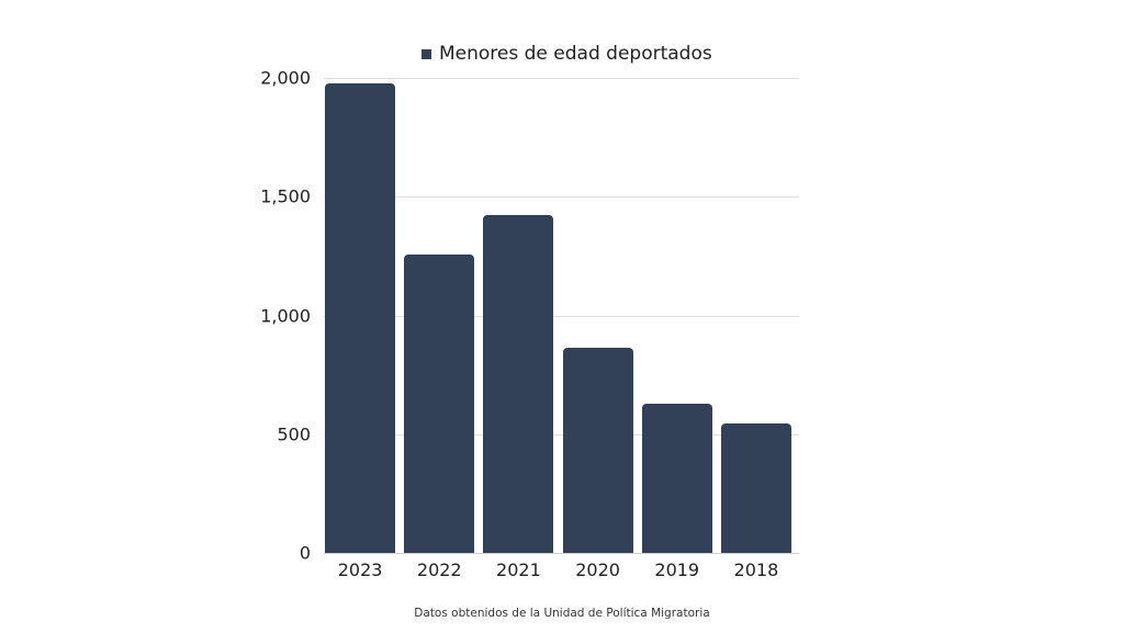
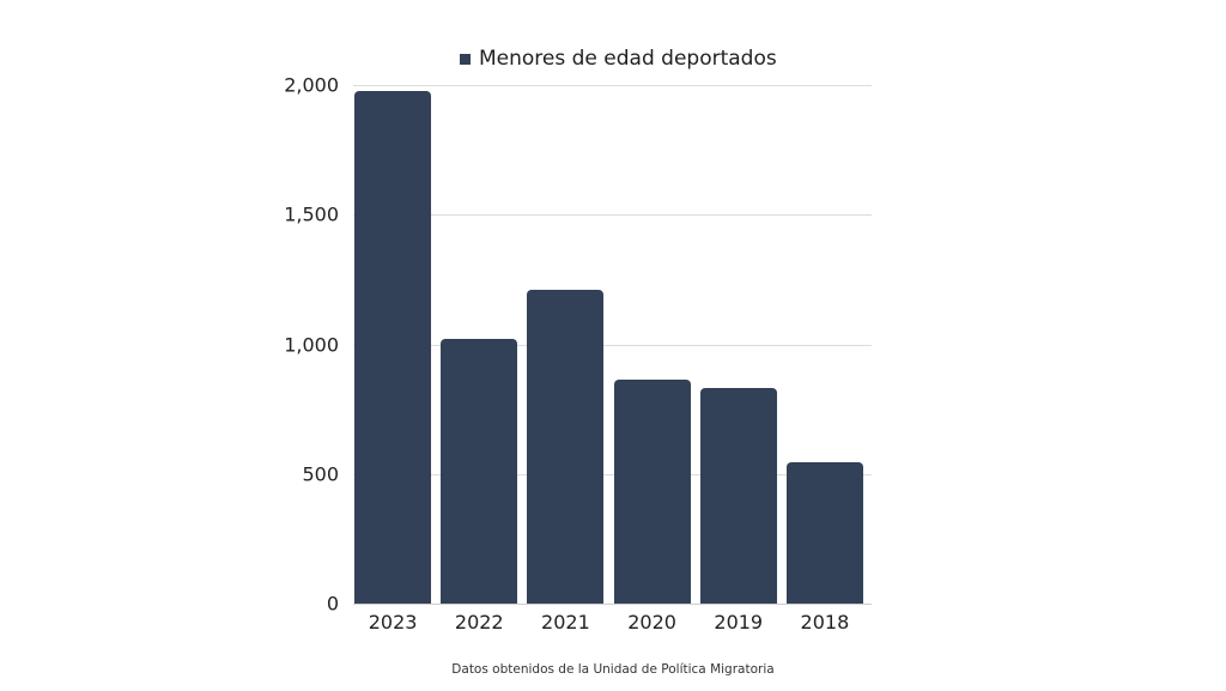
2022: 1260 -> 1020
2021: 1420 -> 1210
2019: 630 -> 830
